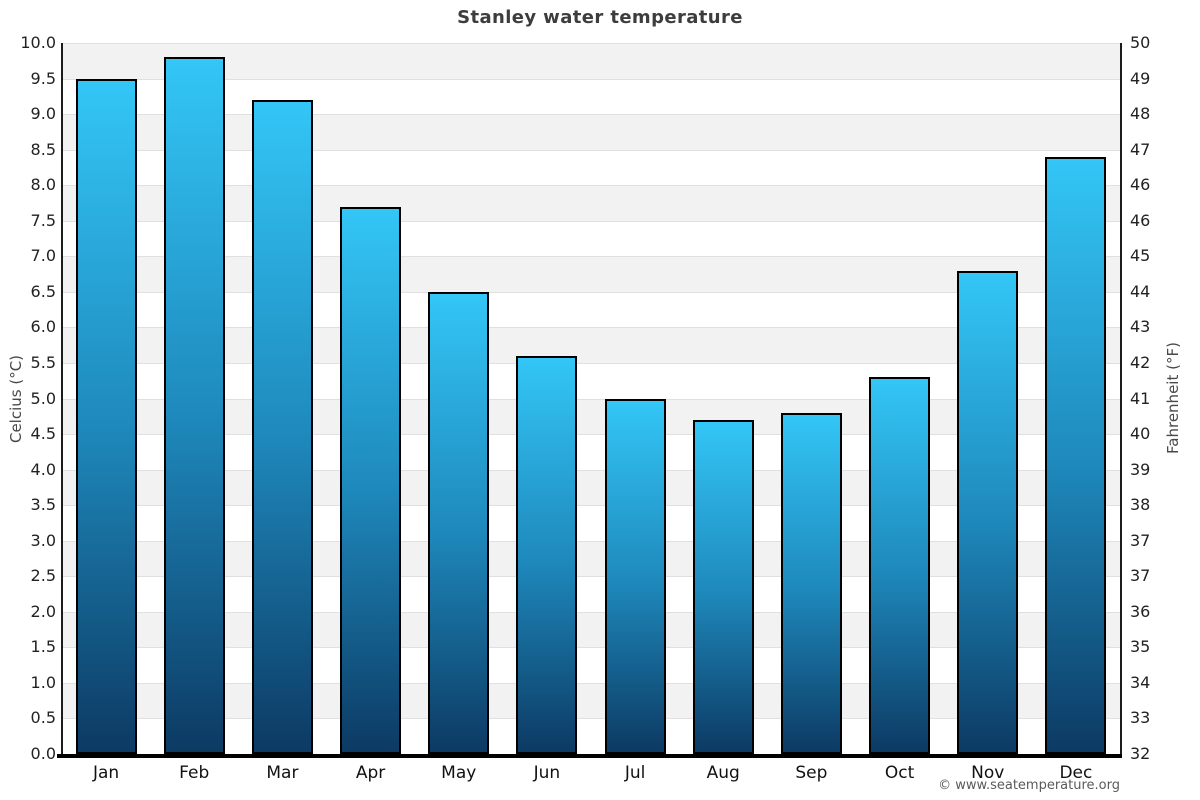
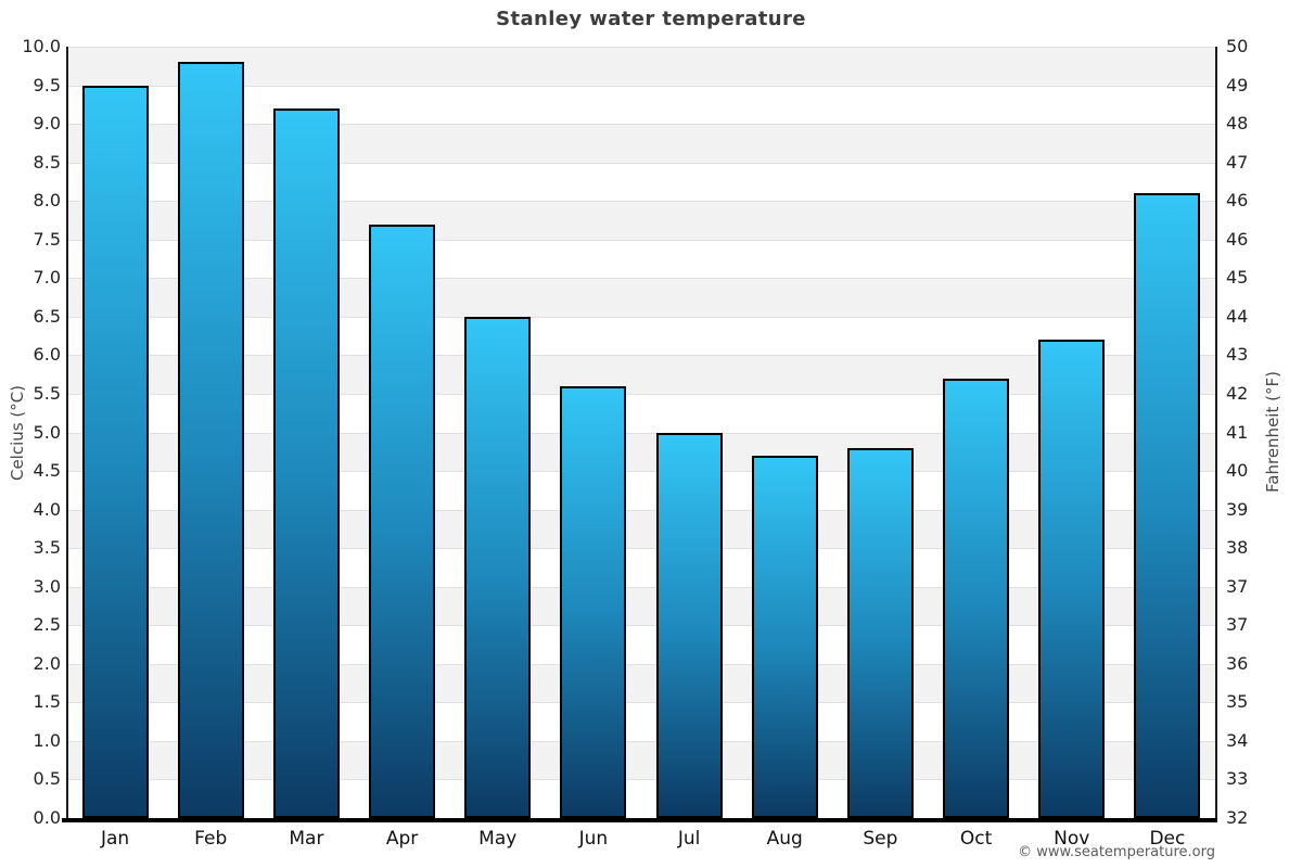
Oct: 5.3 -> 5.7
Nov: 6.8 -> 6.2
Dec: 8.4 -> 8.1
